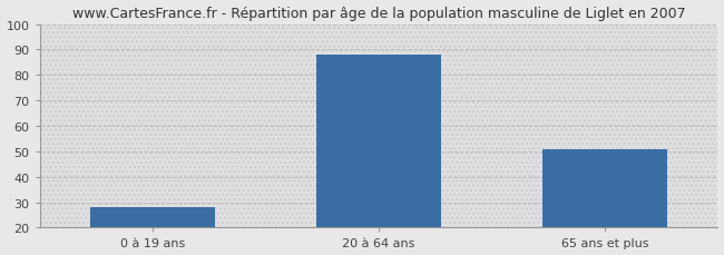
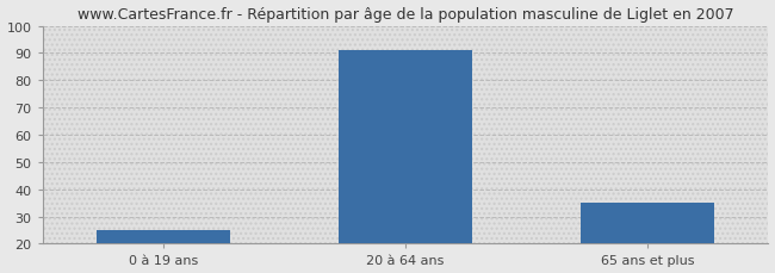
0 à 19 ans: 28 -> 25
20 à 64 ans: 88 -> 91
65 ans et plus: 51 -> 35
